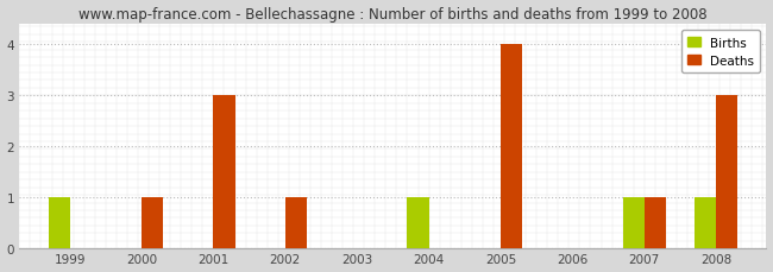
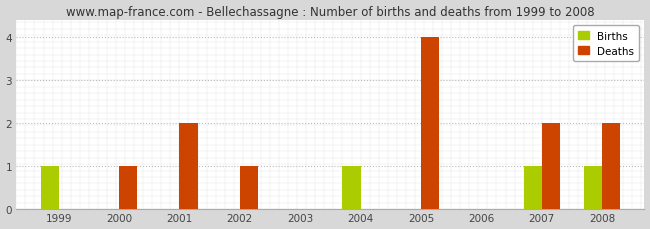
Deaths/2001: 3 -> 2
Deaths/2007: 1 -> 2
Deaths/2008: 3 -> 2
